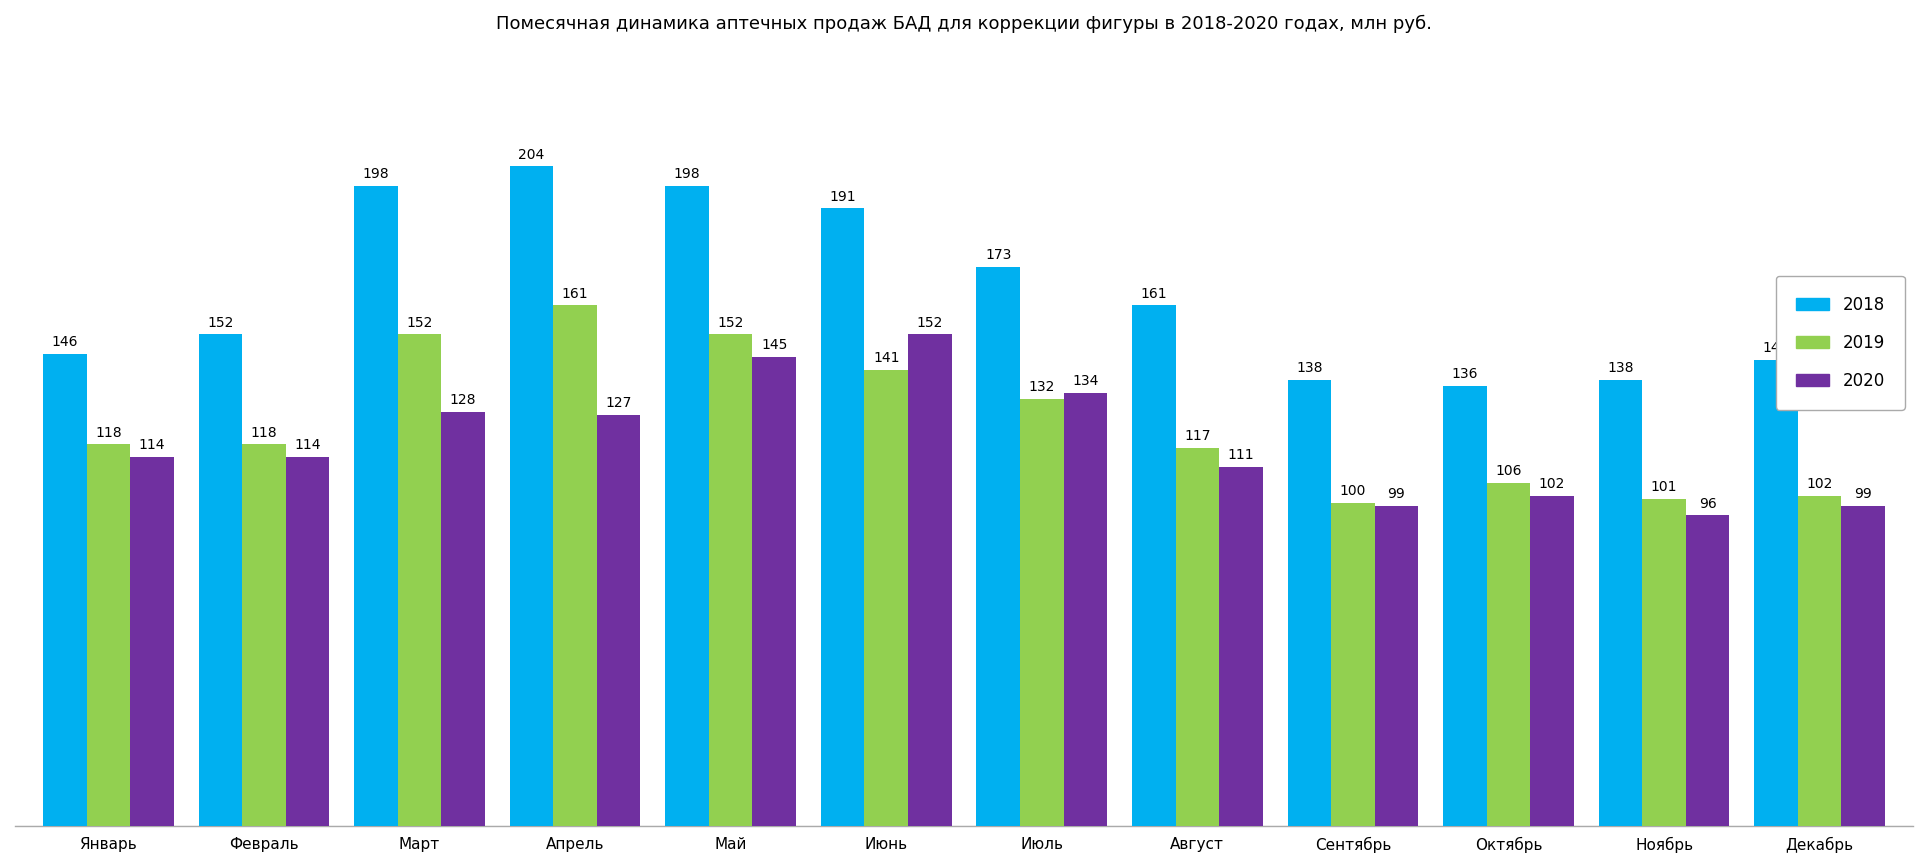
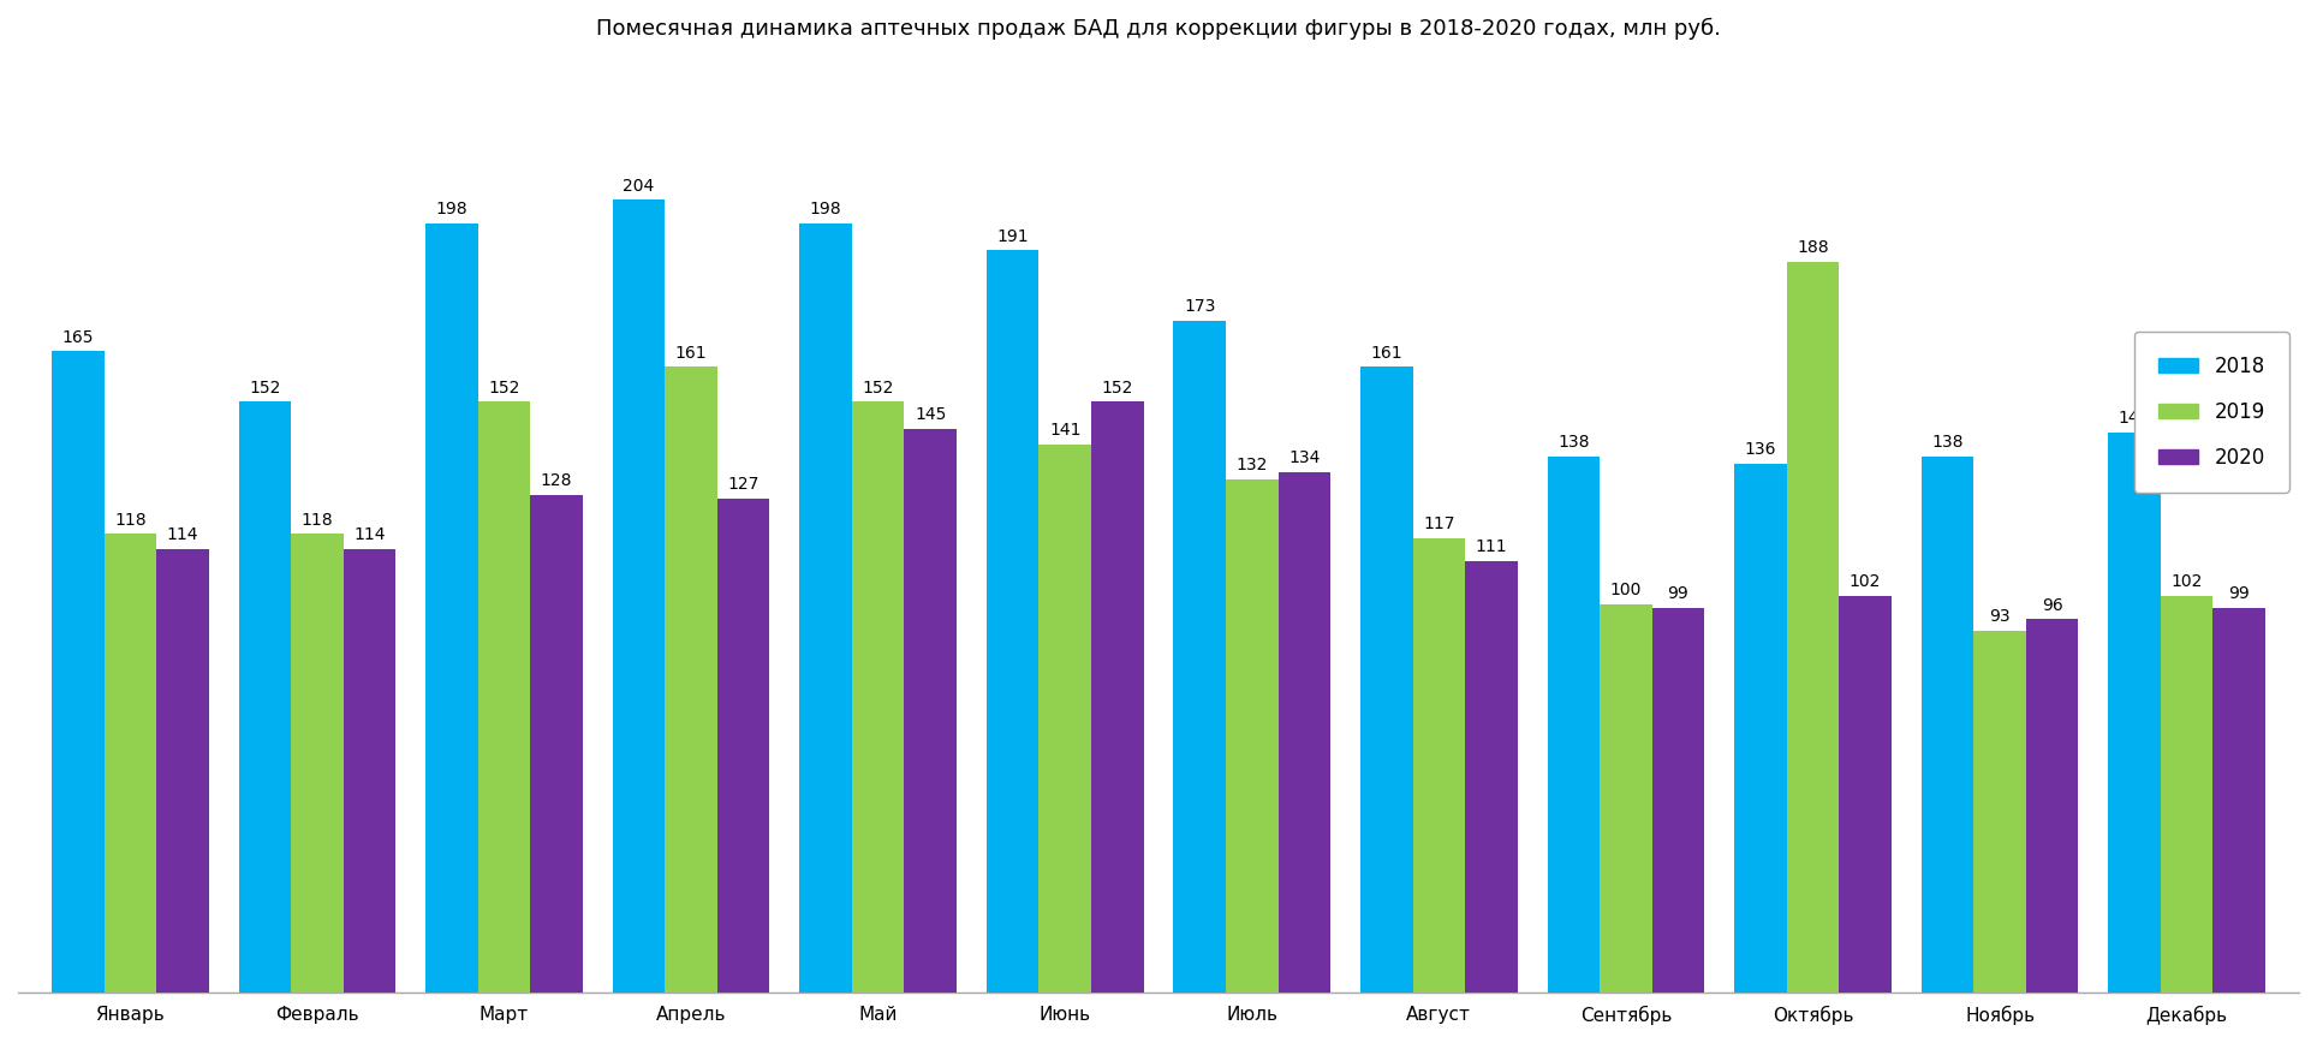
2018/Январь: 146 -> 165
2019/Октябрь: 106 -> 188
2019/Ноябрь: 101 -> 93
